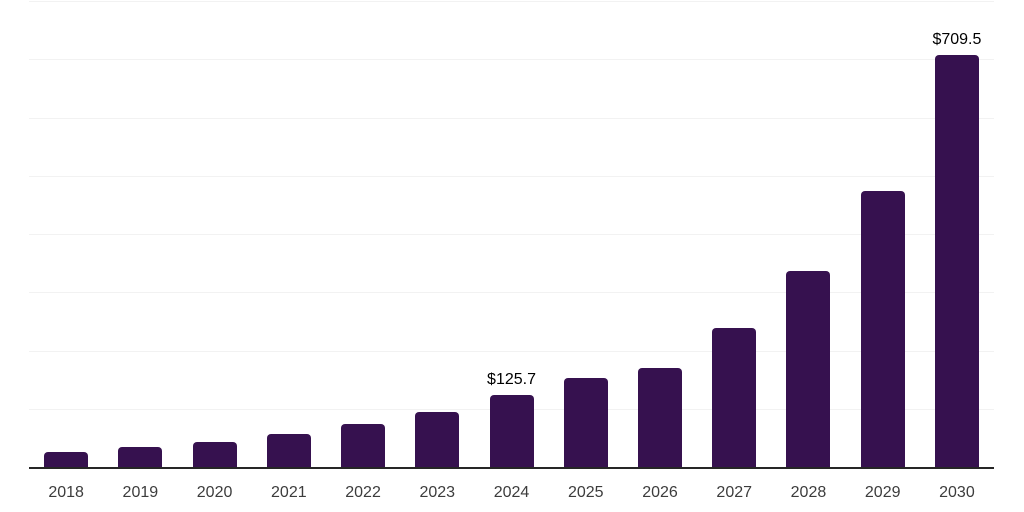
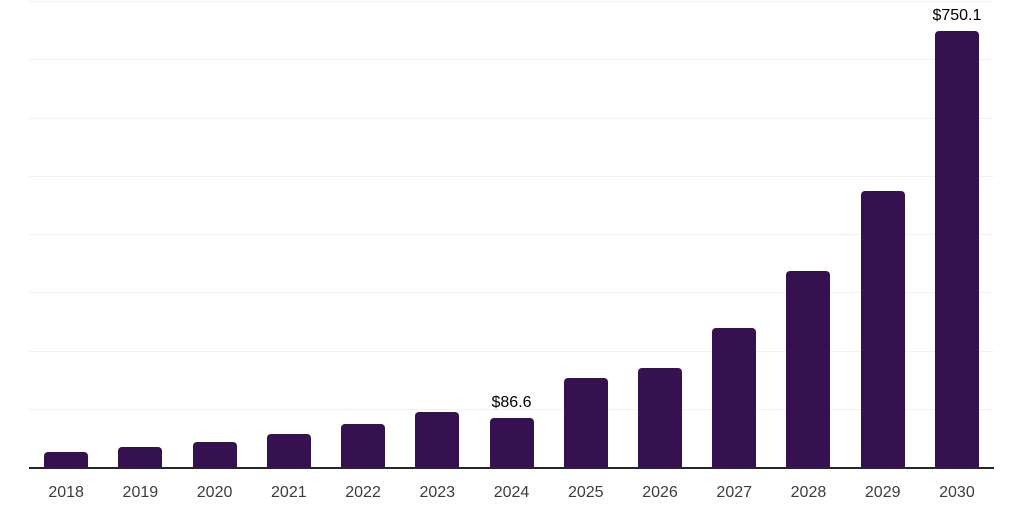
2024: $125.7 -> $86.6
2030: $709.5 -> $750.1
